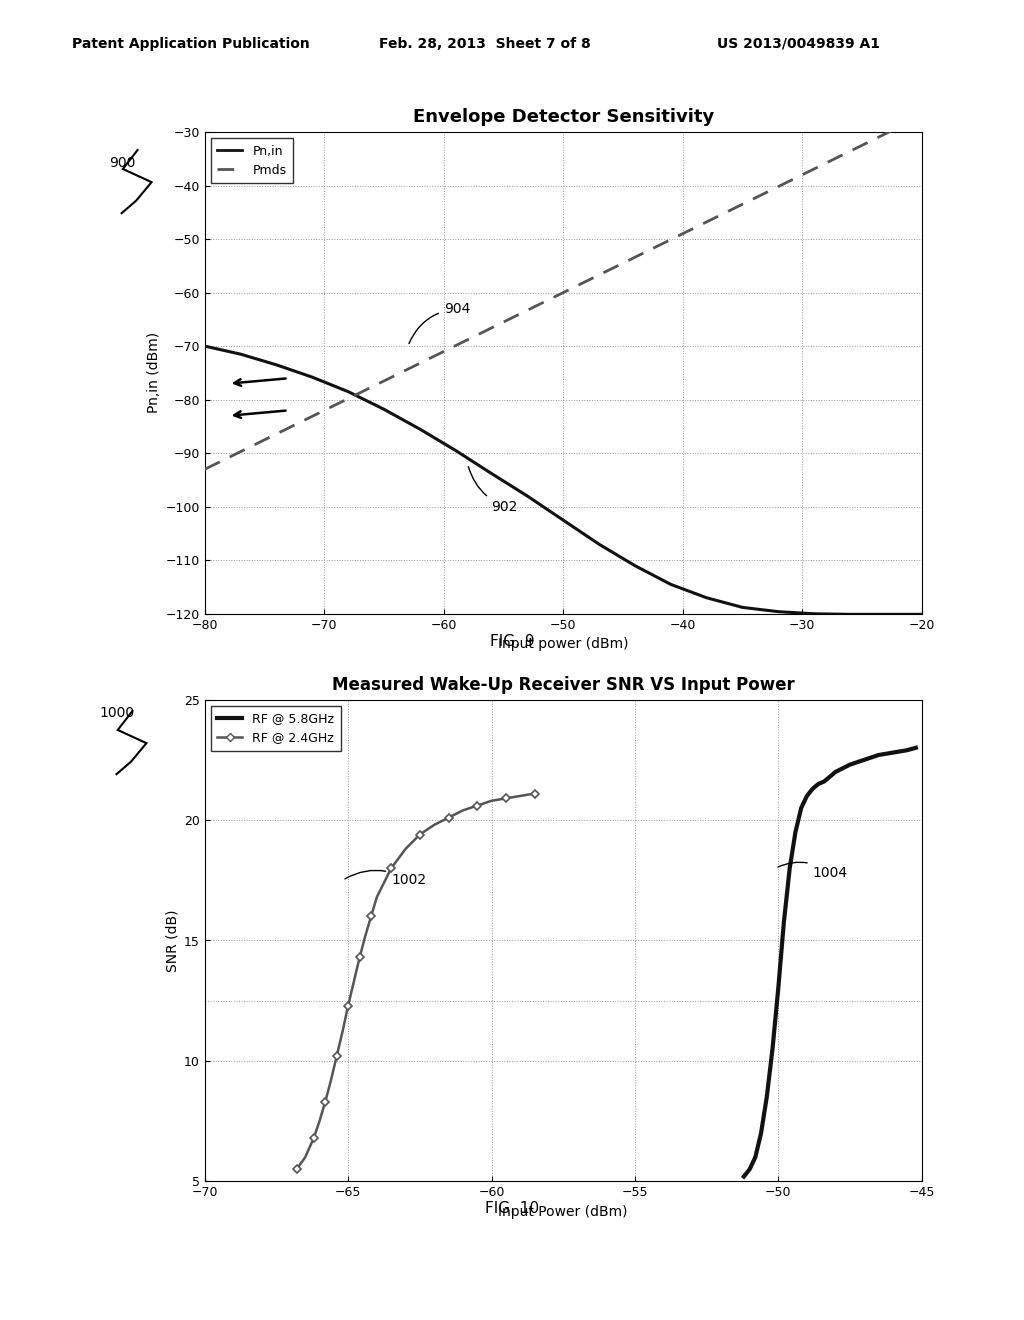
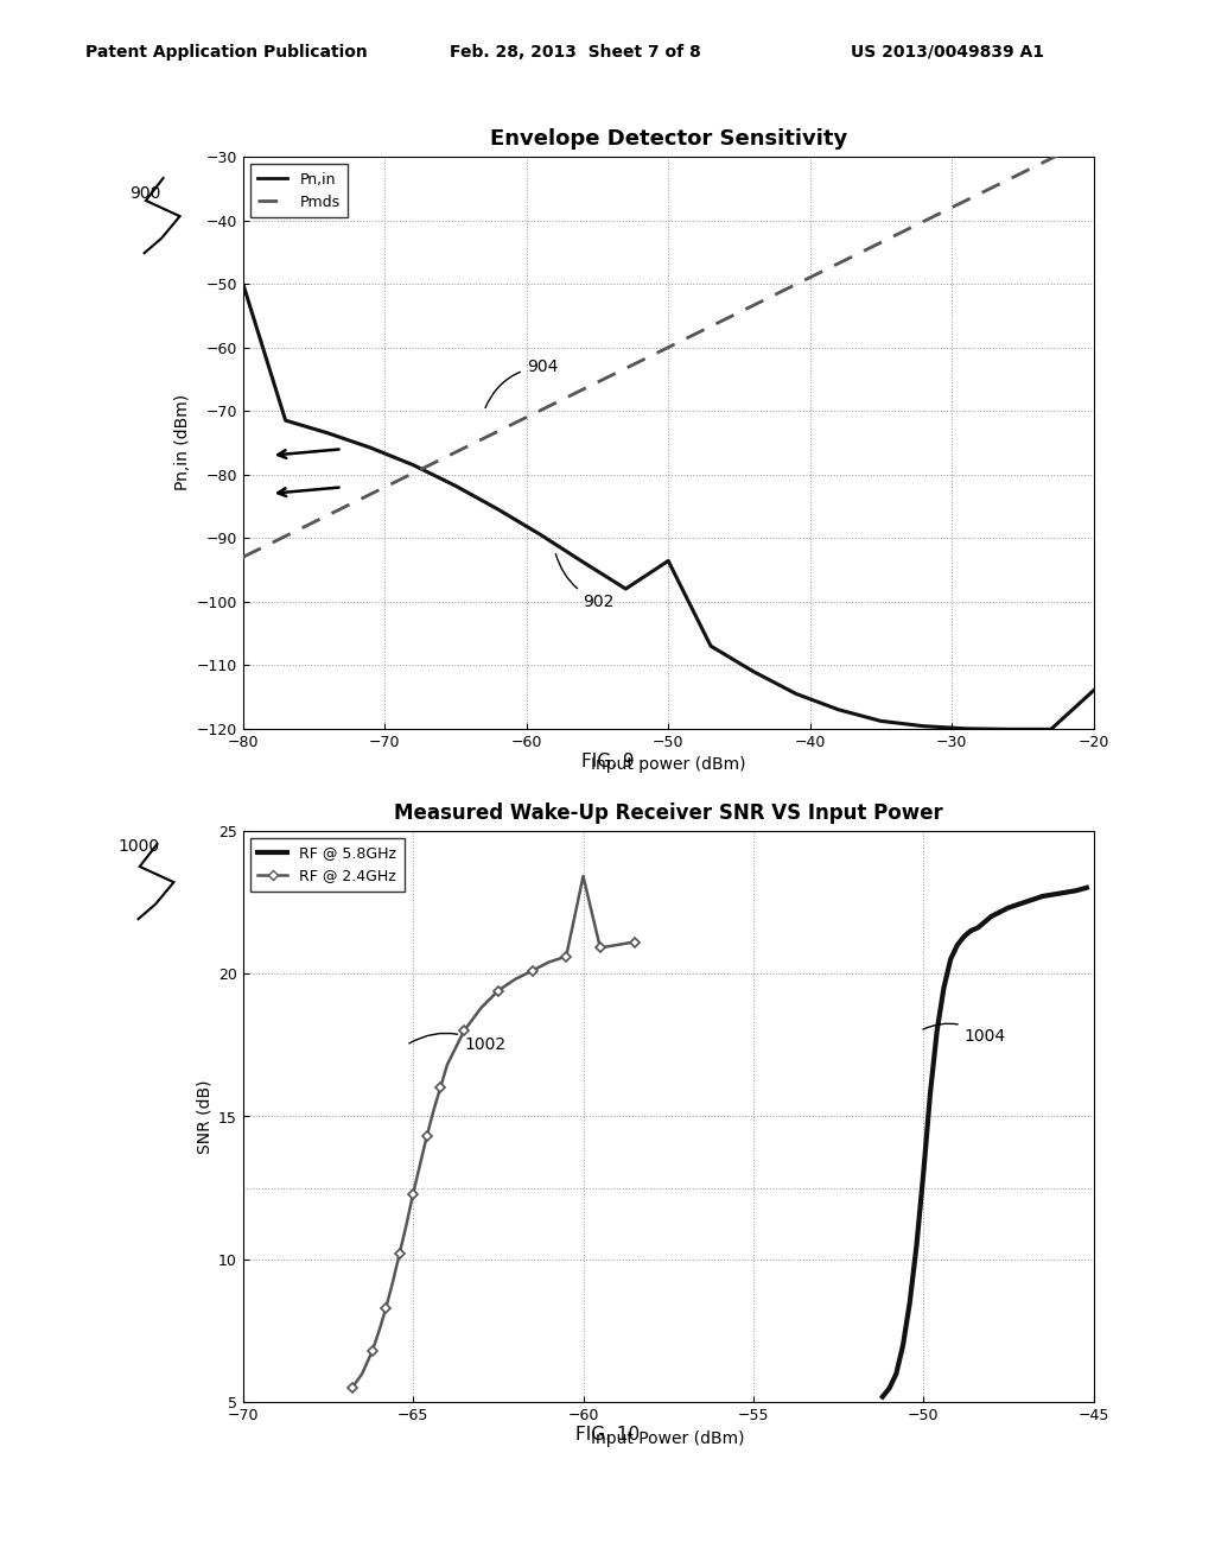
Envelope Detector Sensitivity/−80: -70.0 -> -50.0
Envelope Detector Sensitivity/−50: -102.5 -> -93.6
Envelope Detector Sensitivity/−20: -120.1 -> -114.0
Measured Wake-Up Receiver SNR VS Input Power/RF @ 2.4GHz/−60: 20.8 -> 23.4
